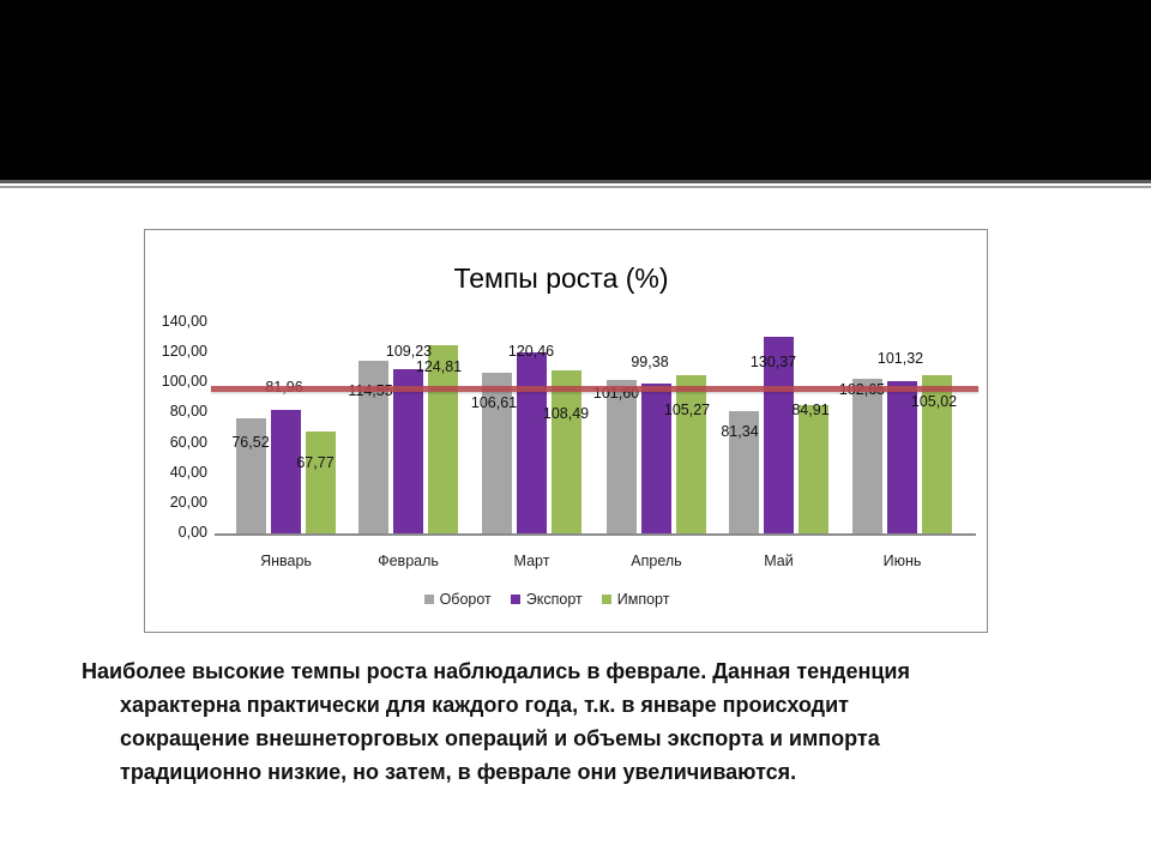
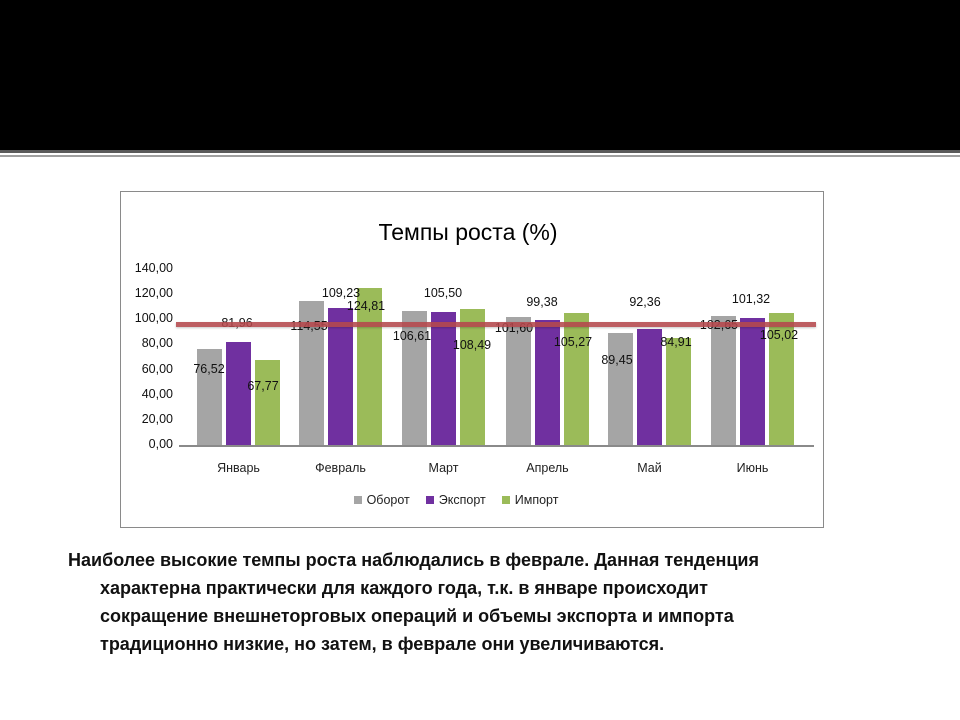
Экспорт/Март: 120,46 -> 105,50
Оборот/Май: 81,34 -> 89,45
Экспорт/Май: 130,37 -> 92,36
